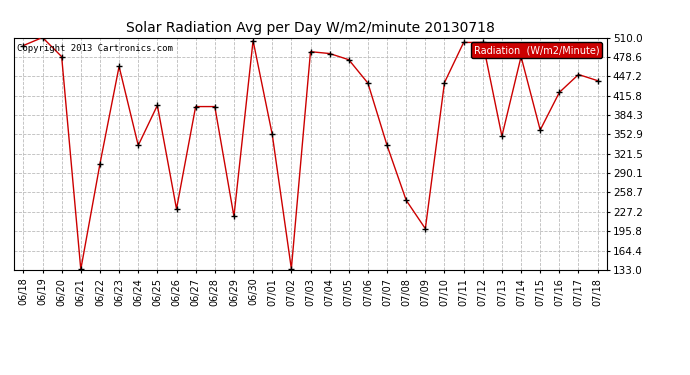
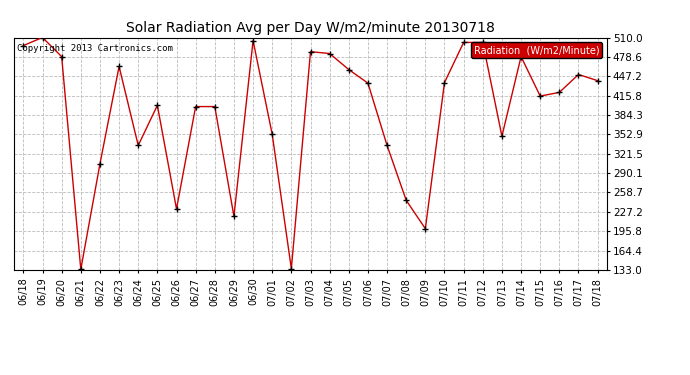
07/05: 474 -> 458
07/15: 360 -> 415
